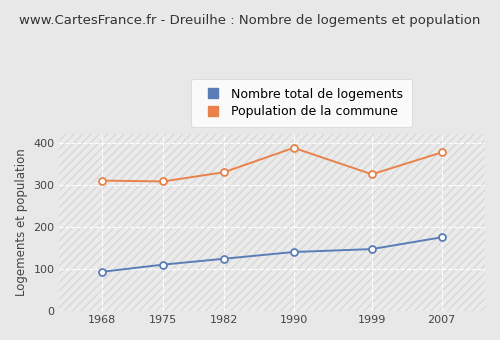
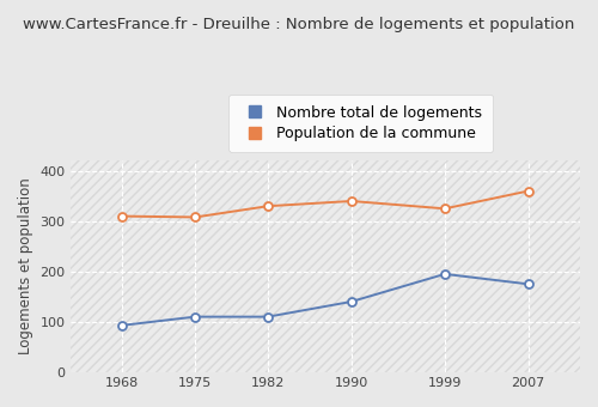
Nombre total de logements/1982: 124 -> 110
Population de la commune/1990: 388 -> 340
Nombre total de logements/1999: 147 -> 195
Population de la commune/2007: 377 -> 360
